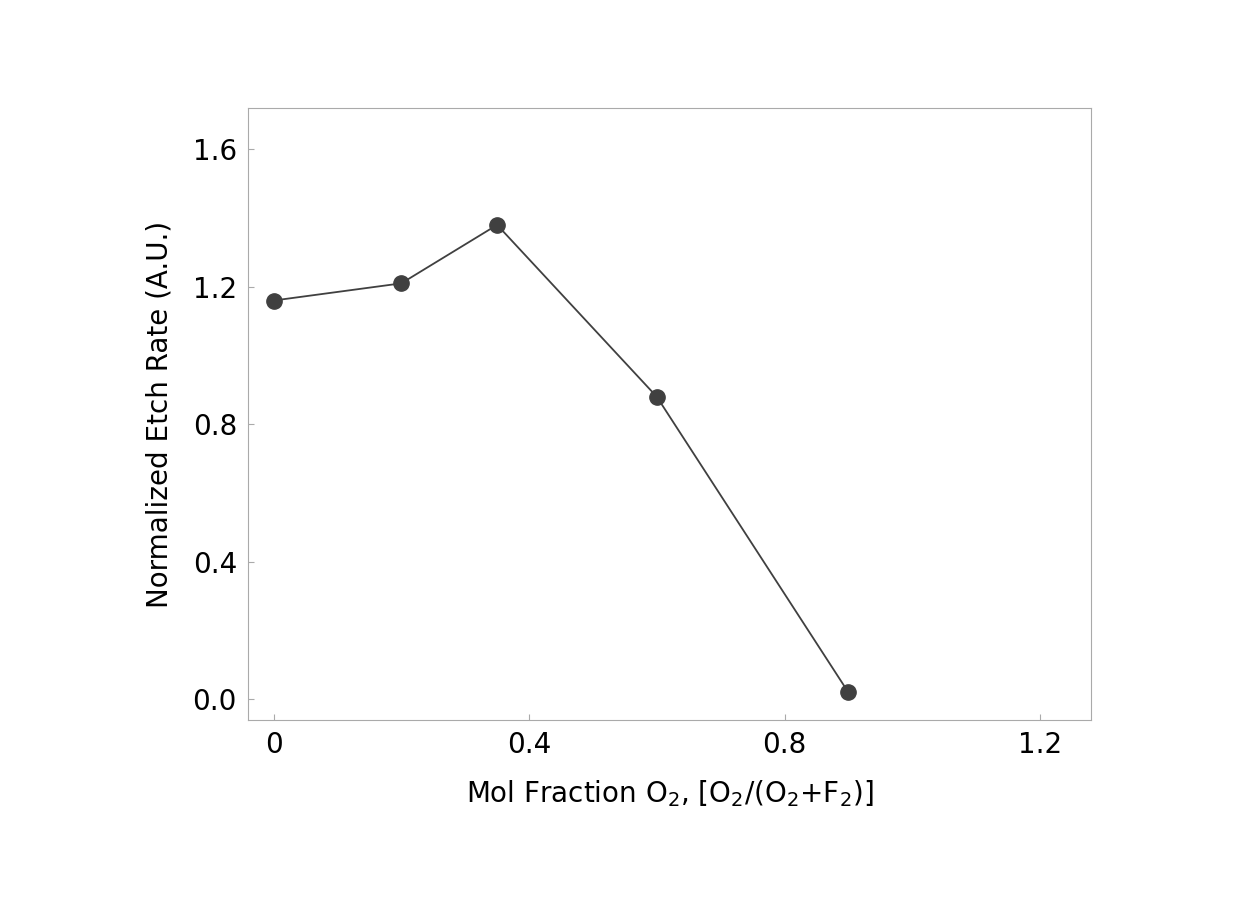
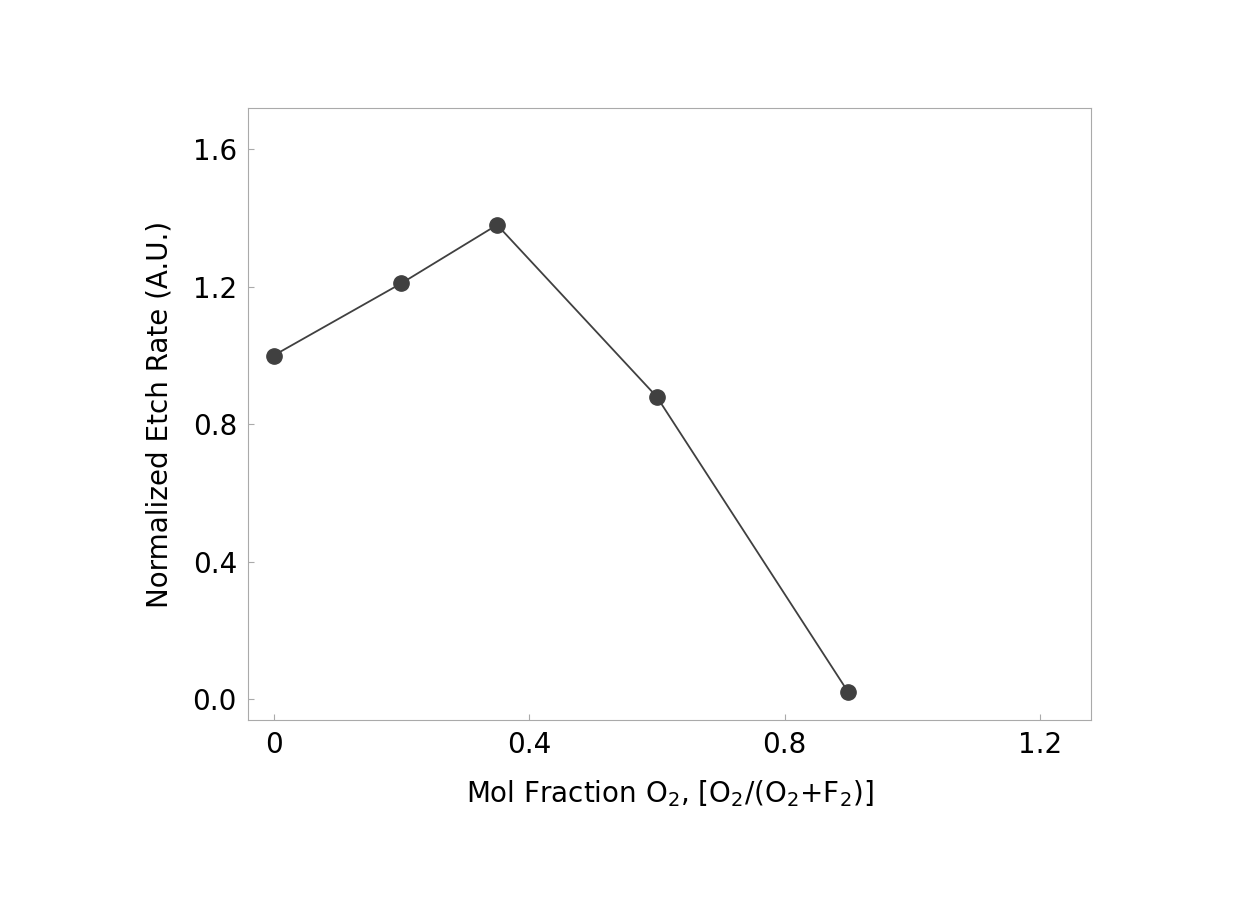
0: 1.16 -> 1.00
